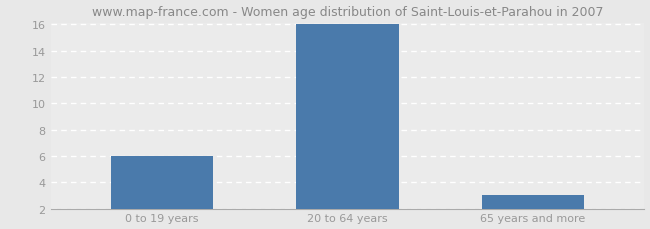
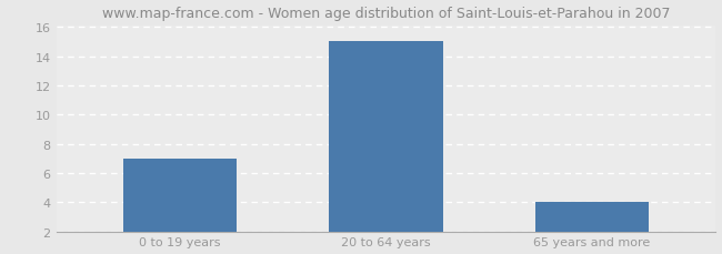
0 to 19 years: 6 -> 7
20 to 64 years: 16 -> 15
65 years and more: 3 -> 4
